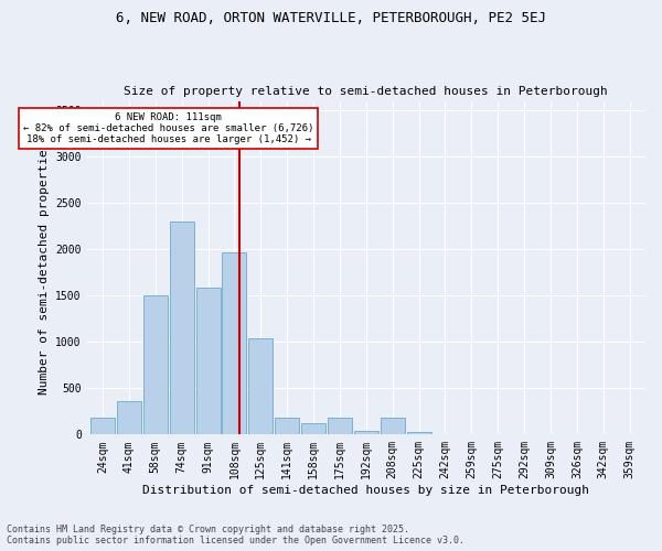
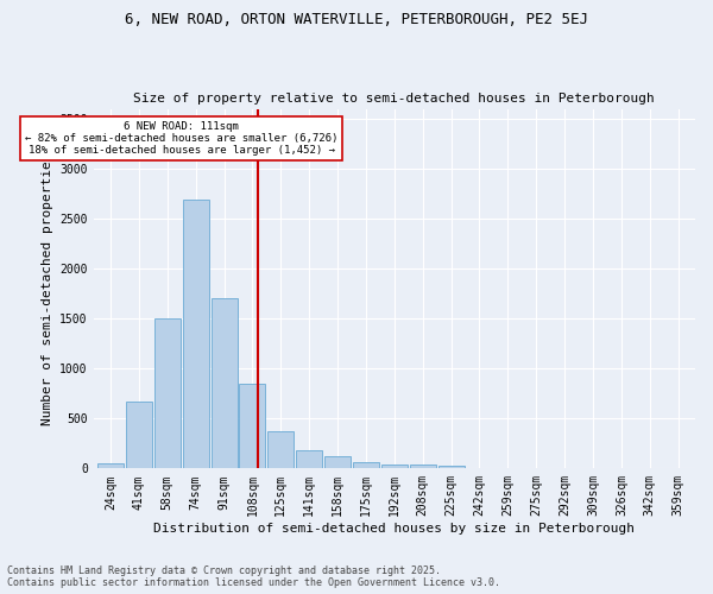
24sqm: 180 -> 50
41sqm: 360 -> 660
74sqm: 2300 -> 2690
91sqm: 1580 -> 1700
108sqm: 1960 -> 850
125sqm: 1040 -> 370
175sqm: 180 -> 60
208sqm: 180 -> 40
